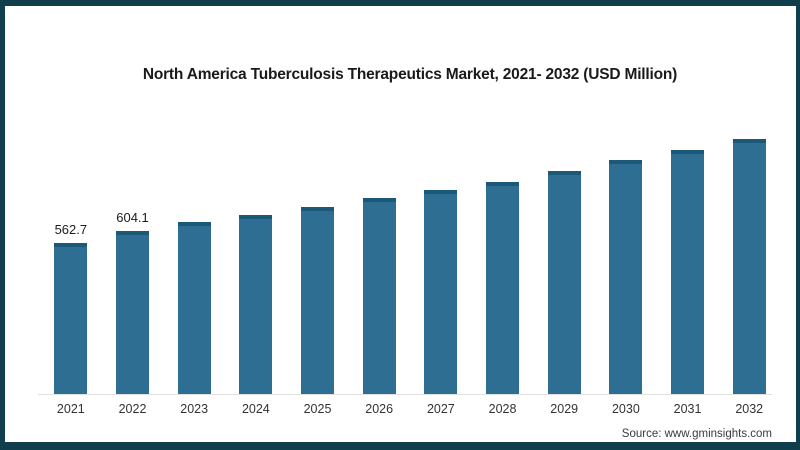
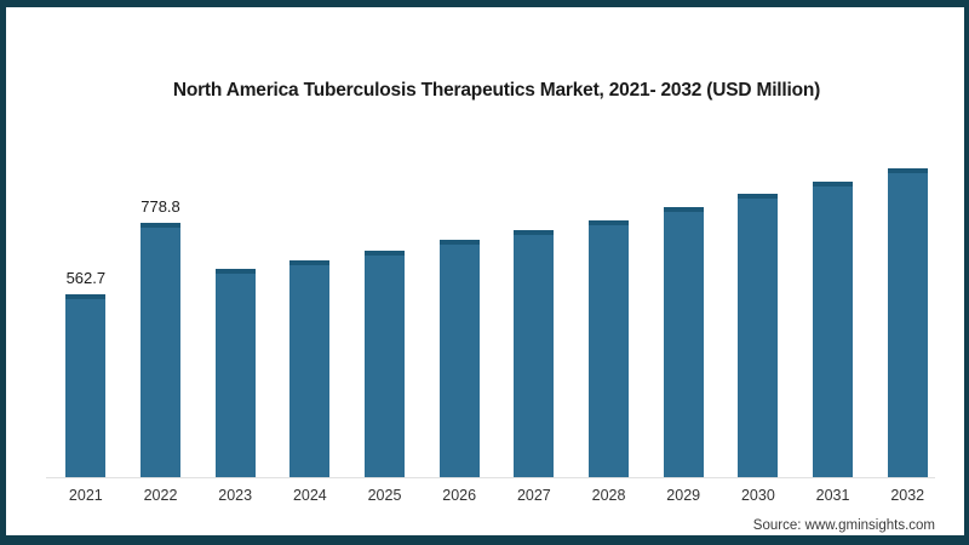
2022: 604.1 -> 778.8
